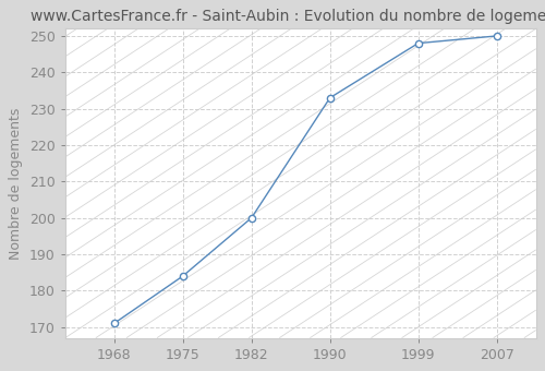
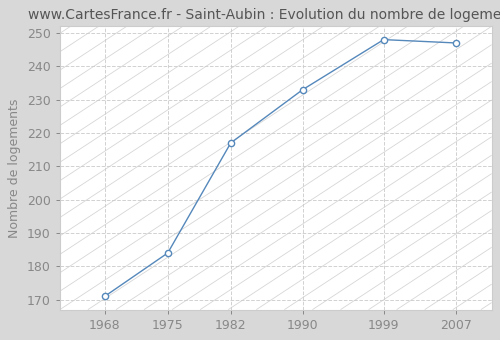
1982: 200 -> 217
2007: 250 -> 247
